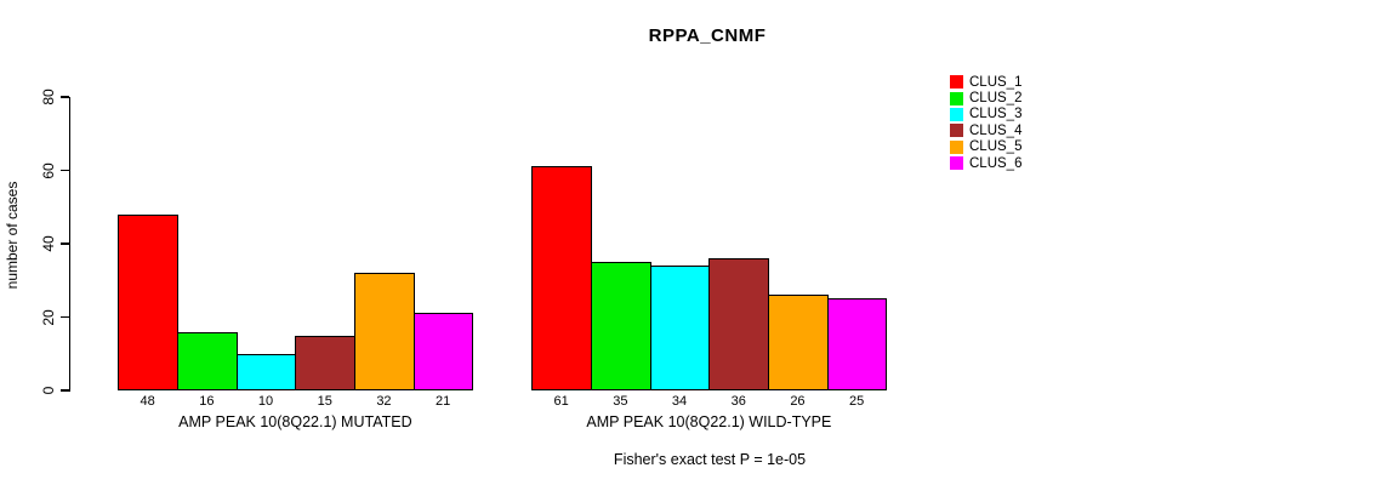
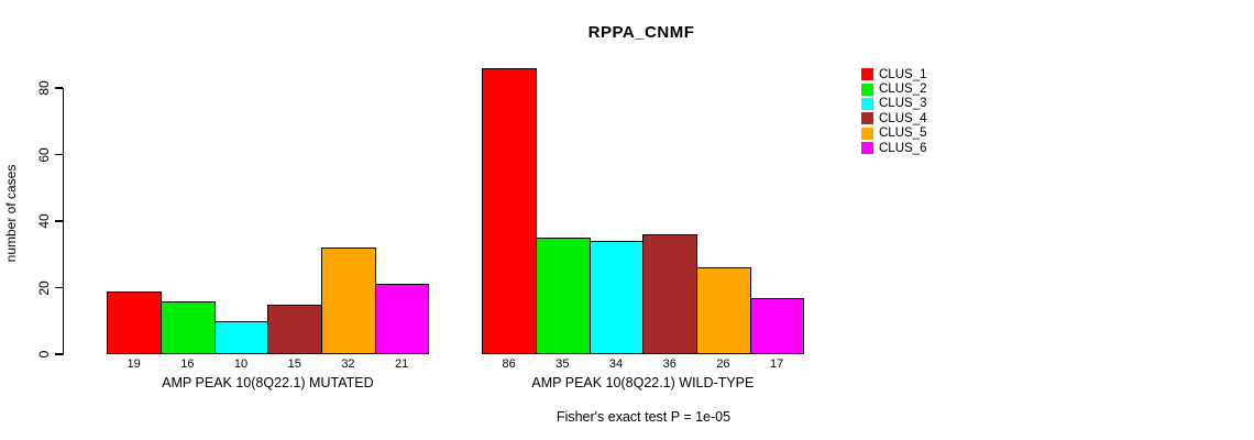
CLUS_1/AMP PEAK 10(8Q22.1) MUTATED: 48 -> 19
CLUS_1/AMP PEAK 10(8Q22.1) WILD-TYPE: 61 -> 86
CLUS_6/AMP PEAK 10(8Q22.1) WILD-TYPE: 25 -> 17
